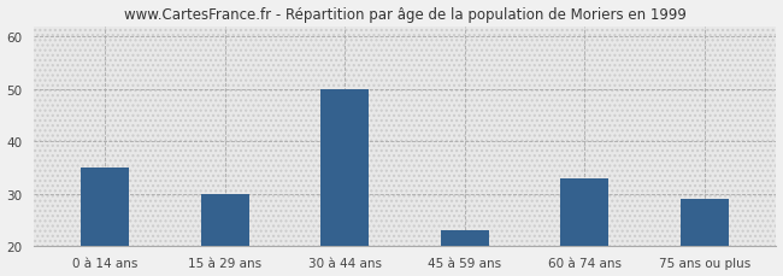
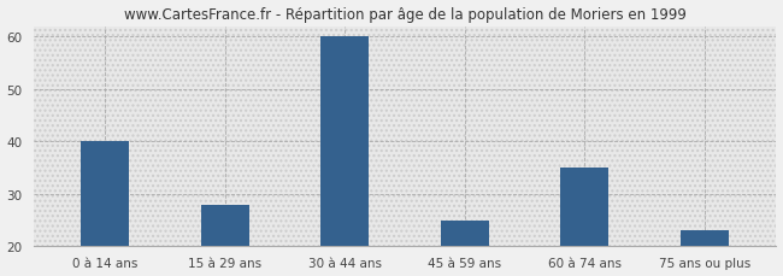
0 à 14 ans: 35 -> 40
15 à 29 ans: 30 -> 28
30 à 44 ans: 50 -> 60
45 à 59 ans: 23 -> 25
60 à 74 ans: 33 -> 35
75 ans ou plus: 29 -> 23
